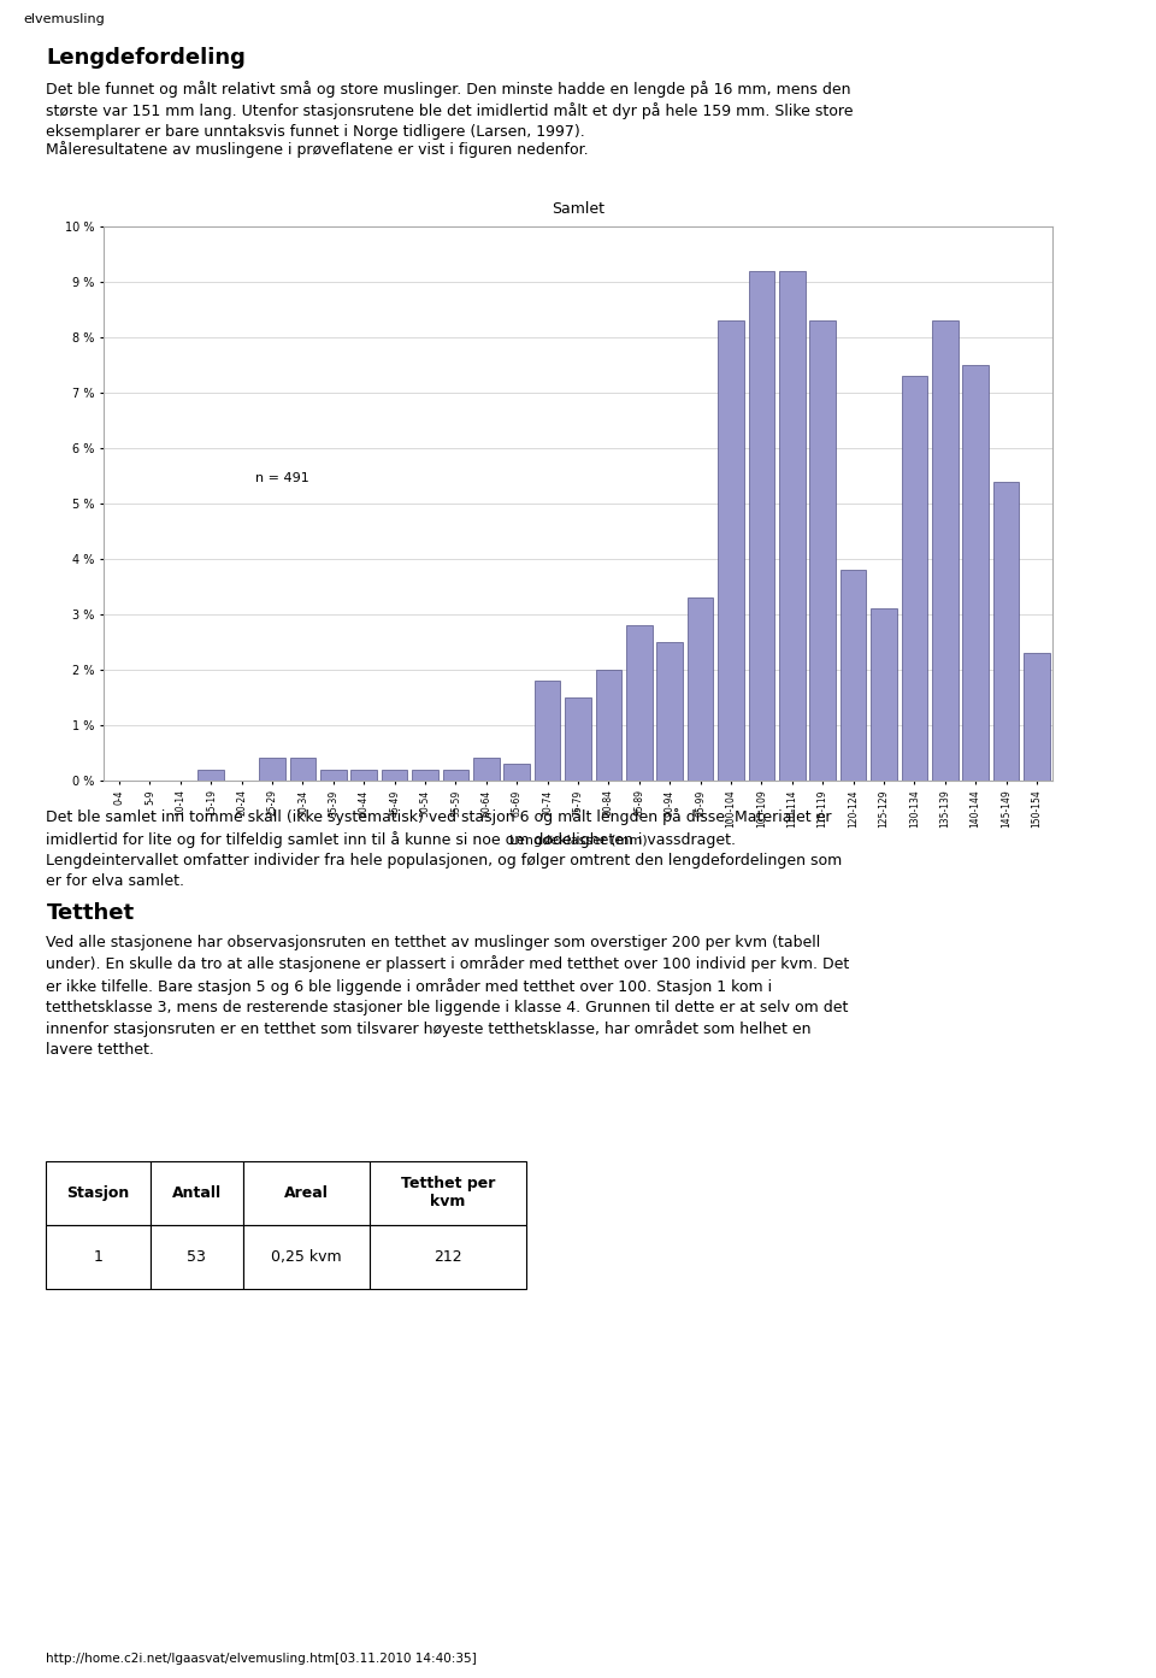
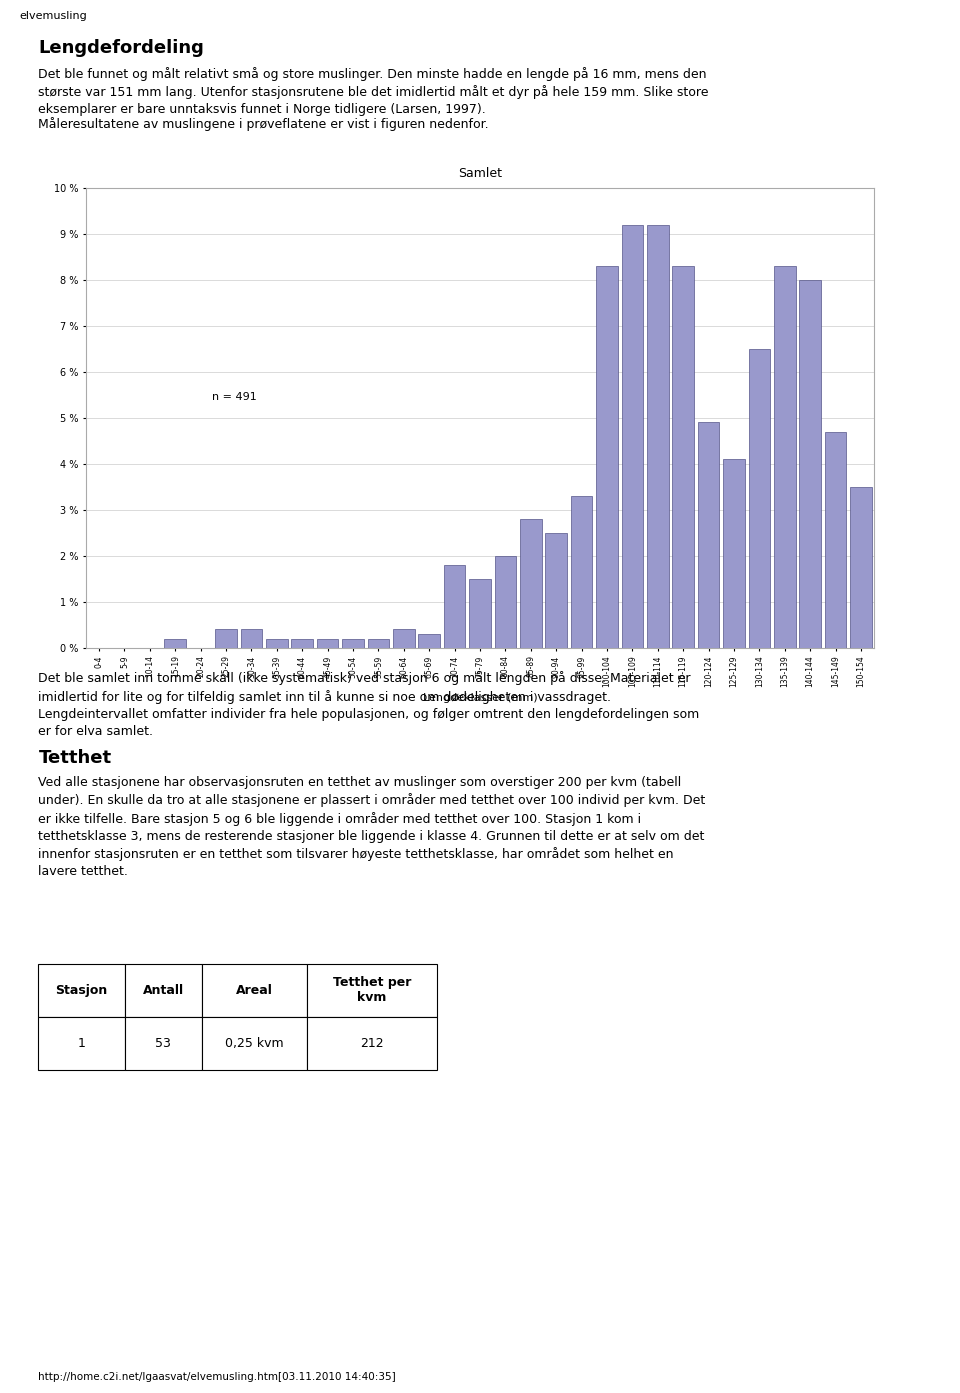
120-124: 3.8 % -> 4.9 %
125-129: 3.1 % -> 4.1 %
130-134: 7.3 % -> 6.5 %
140-144: 7.5 % -> 8.0 %
145-149: 5.4 % -> 4.7 %
150-154: 2.3 % -> 3.5 %
